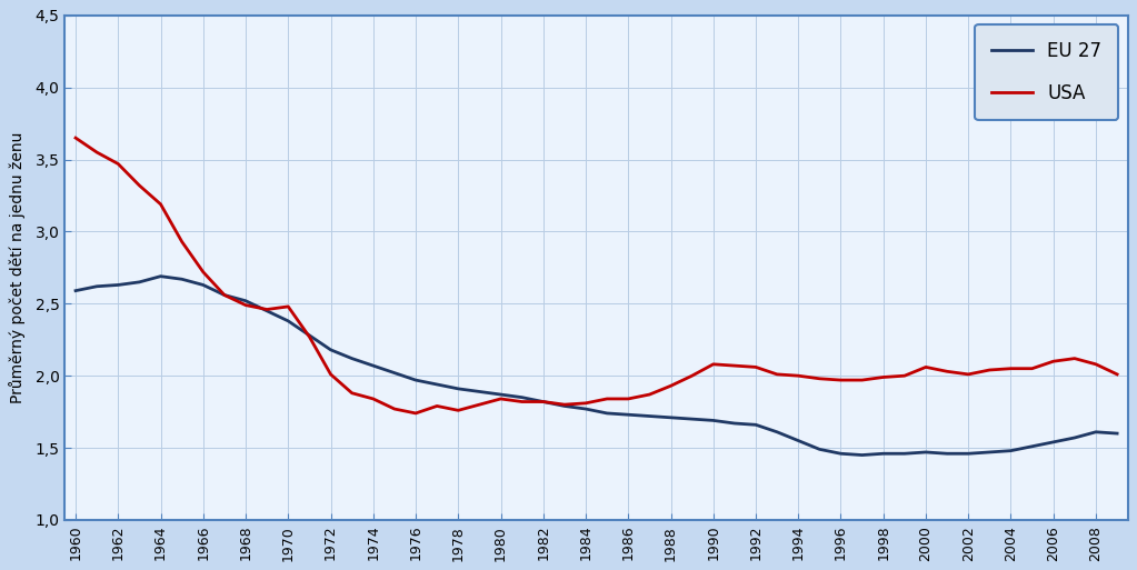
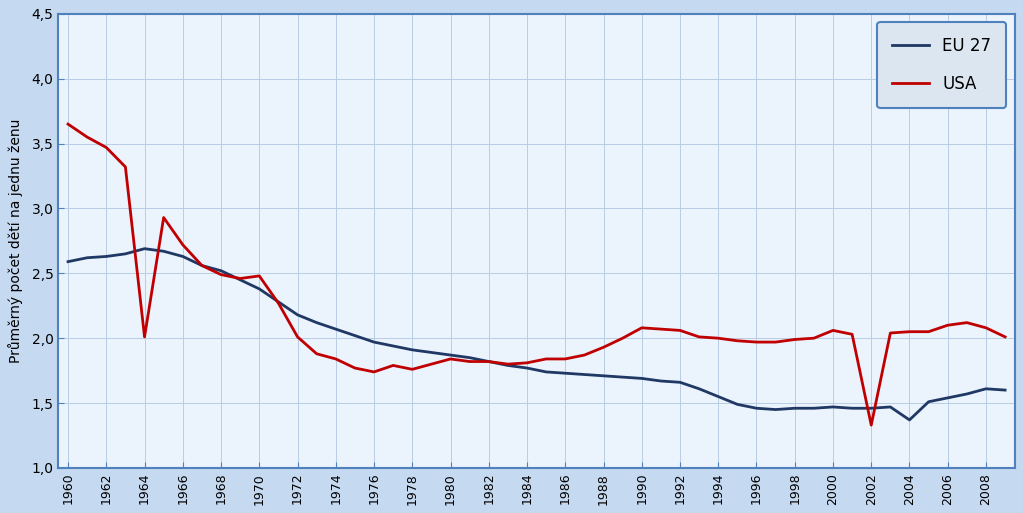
USA/1964: 3,19 -> 2,01
USA/2002: 2,01 -> 1,33
EU 27/2004: 1,48 -> 1,37
